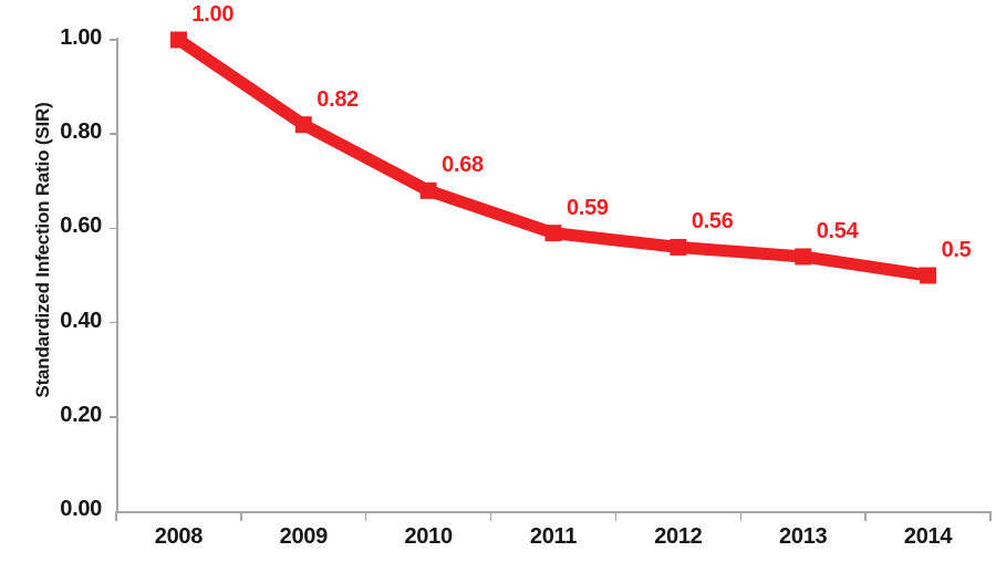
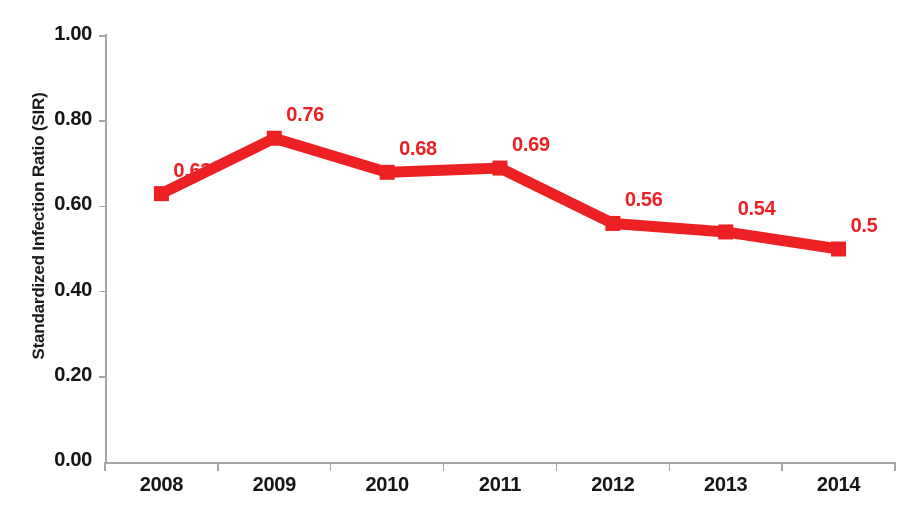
2008: 1.00 -> 0.63
2009: 0.82 -> 0.76
2011: 0.59 -> 0.69
